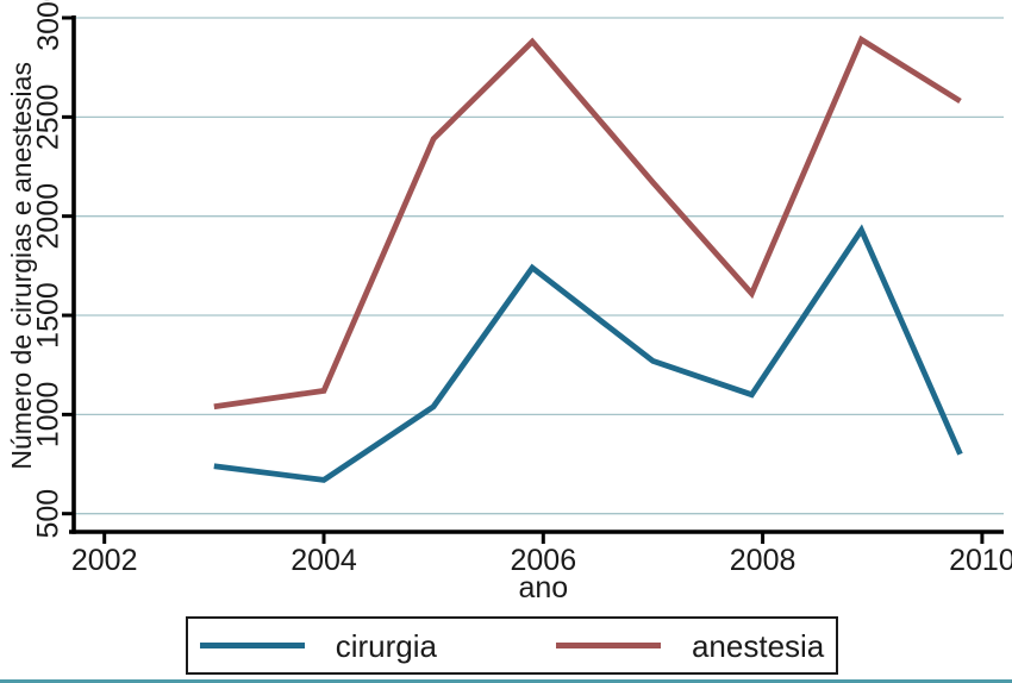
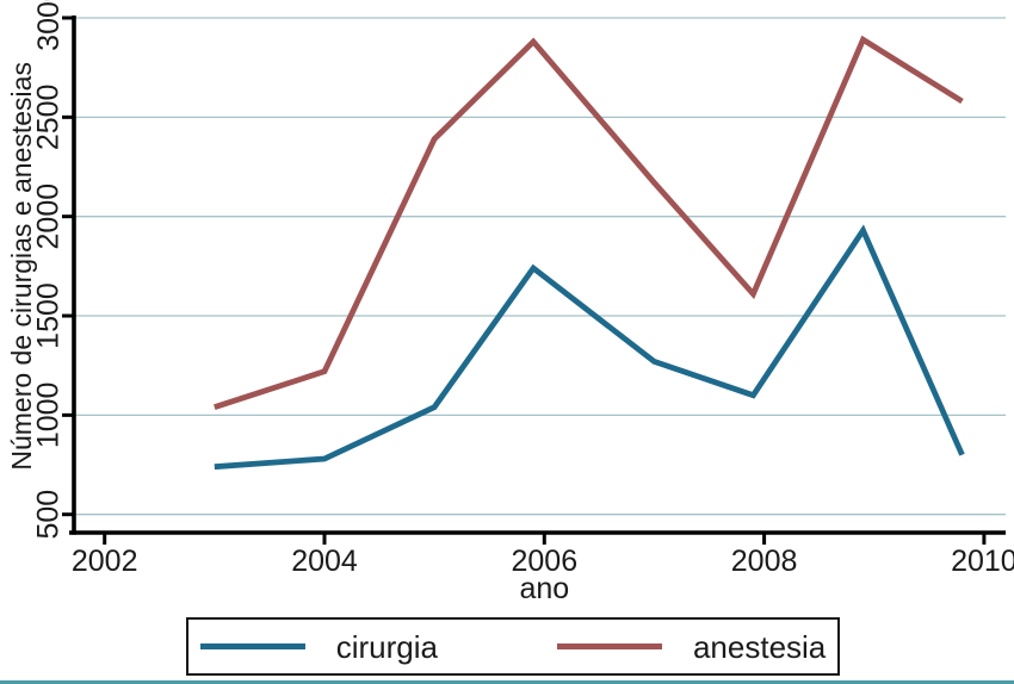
cirurgia/2004: 670 -> 780
anestesia/2004: 1120 -> 1220
